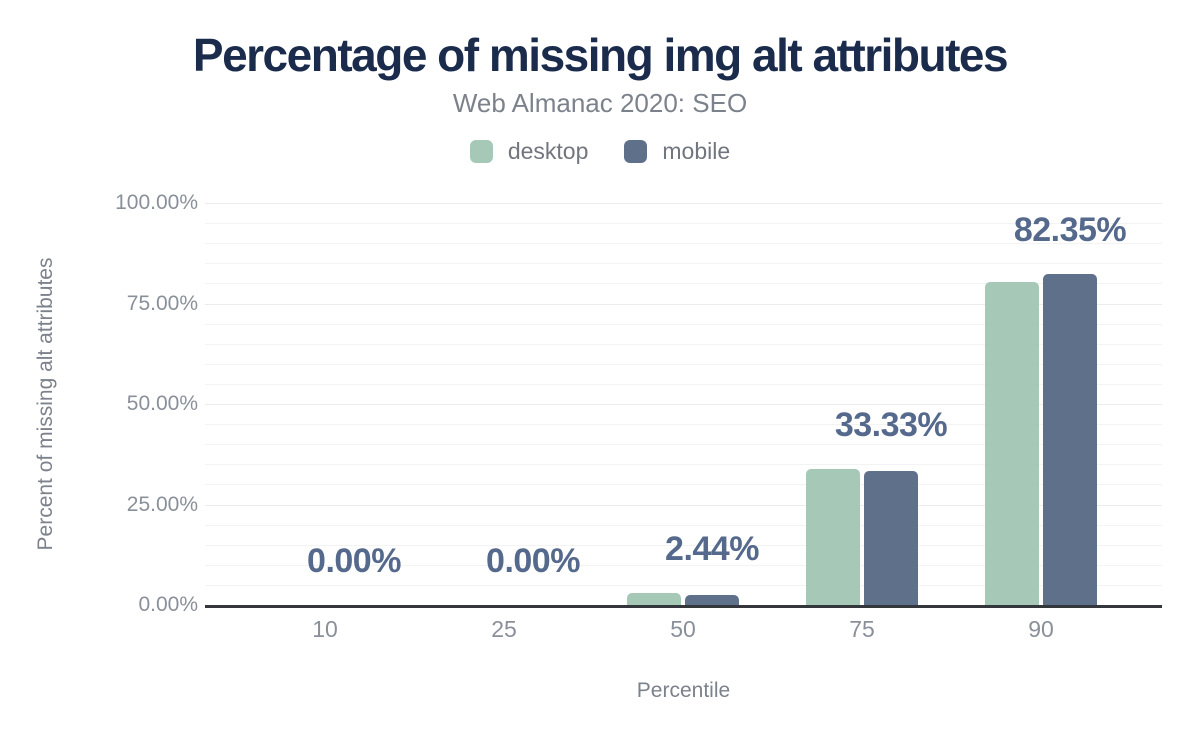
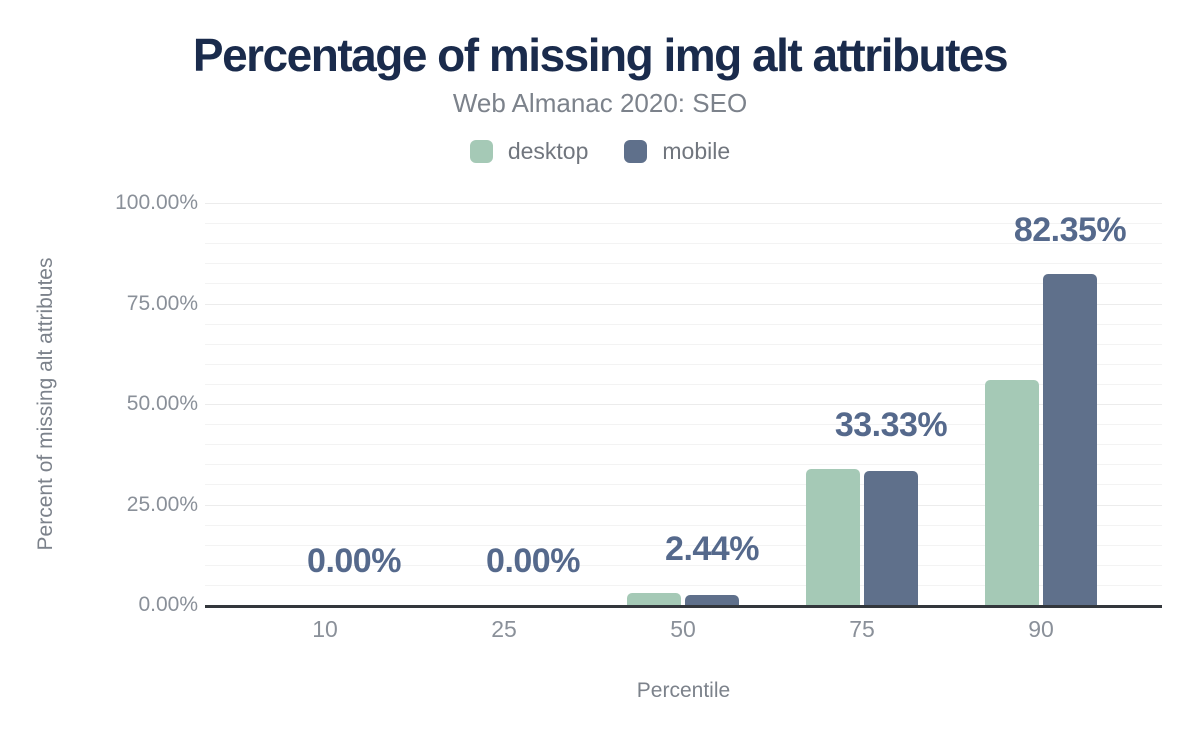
desktop/90: 80% -> 56%
